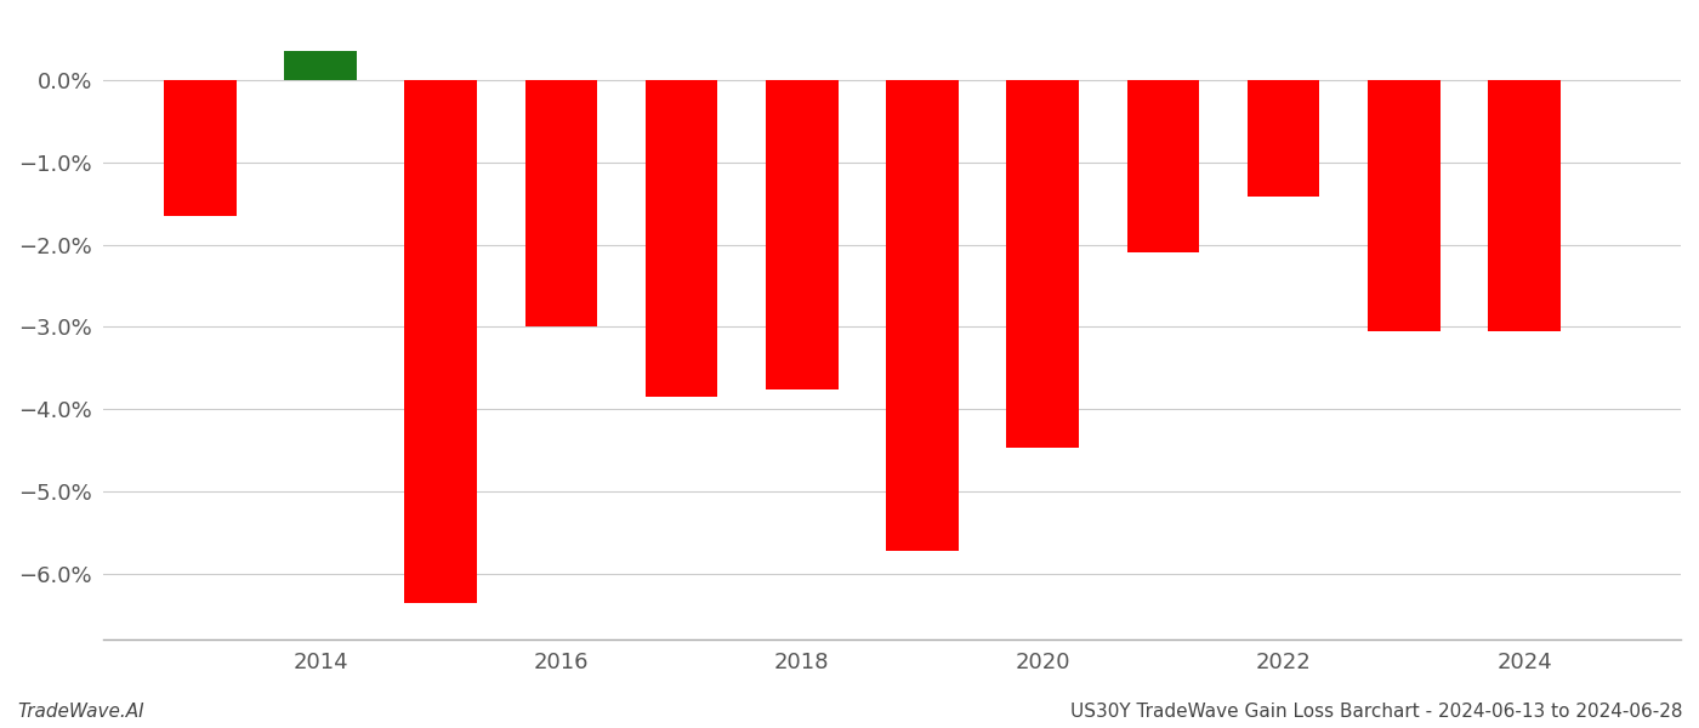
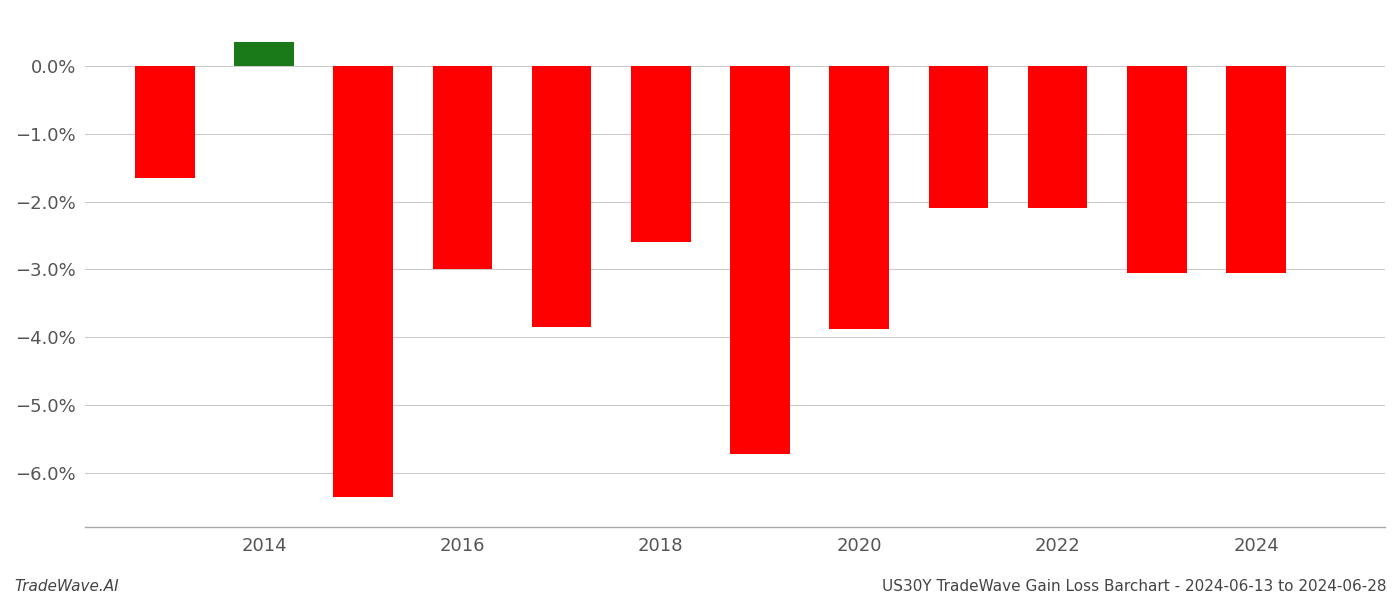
2018: -3.76% -> -2.60%
2020: -4.46% -> -3.88%
2022: -1.42% -> -2.10%
